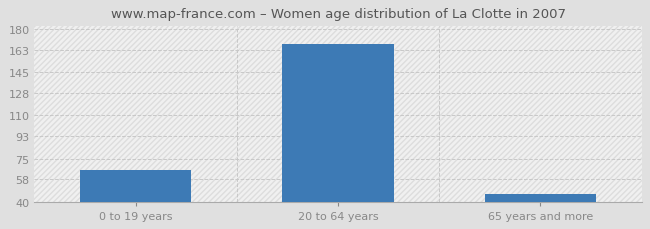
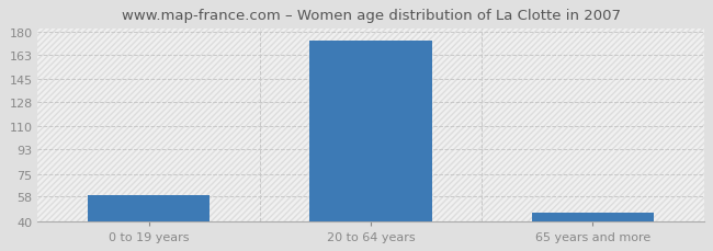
0 to 19 years: 66 -> 59
20 to 64 years: 168 -> 174
